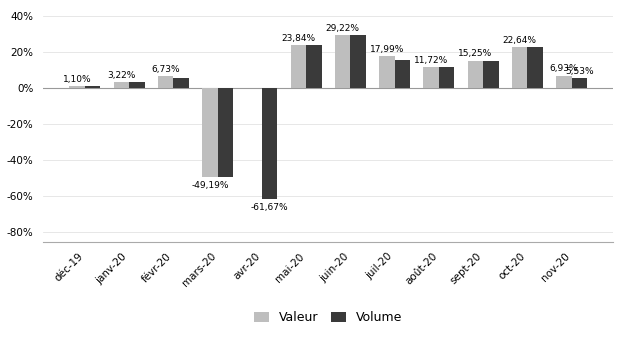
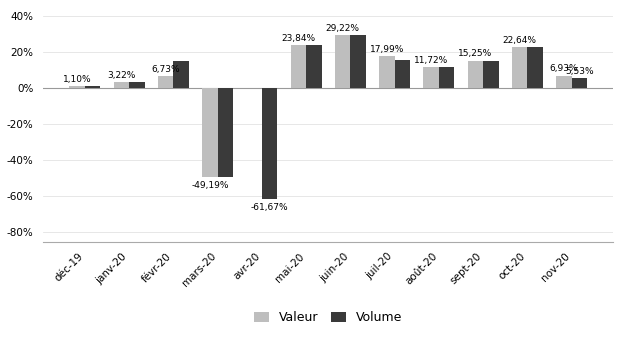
Volume/févr-20: 6% -> 15%
